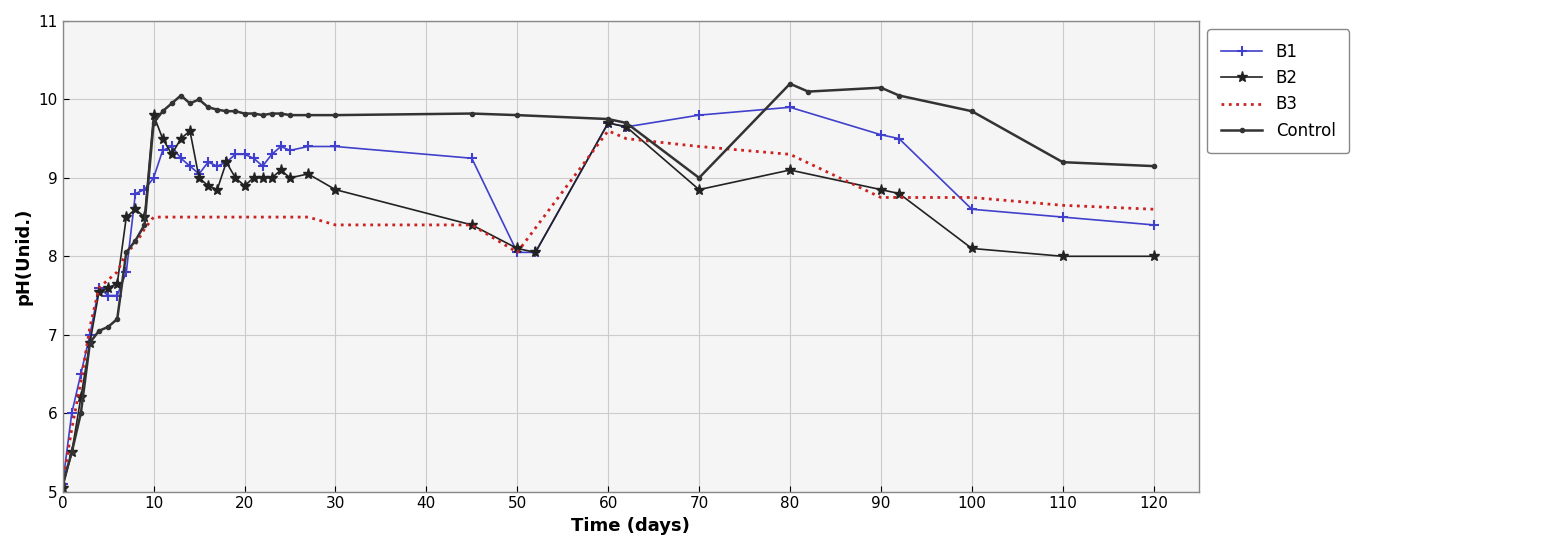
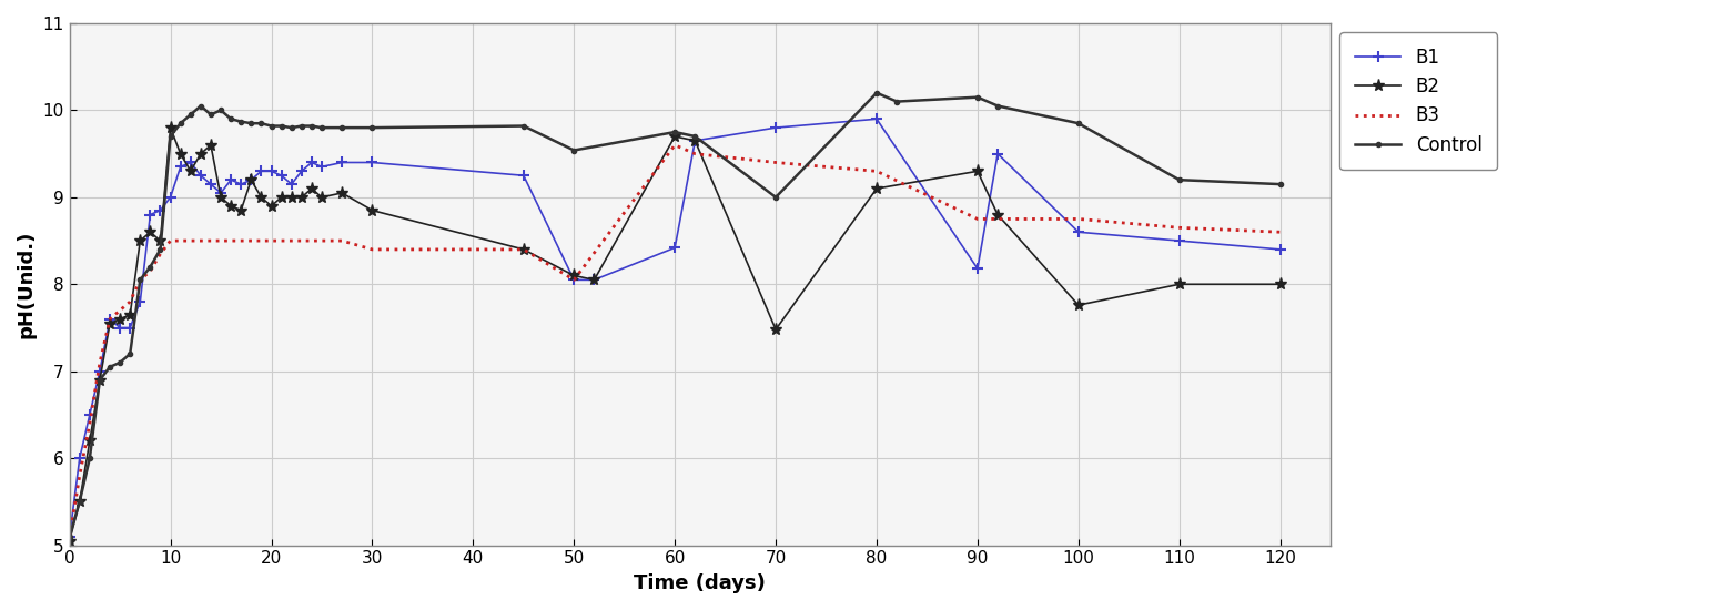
Control/50: 9.80 -> 9.54
B1/60: 9.70 -> 8.42
B2/70: 8.85 -> 7.48
B1/90: 9.55 -> 8.18
B2/90: 8.85 -> 9.30
B2/100: 8.10 -> 7.76
